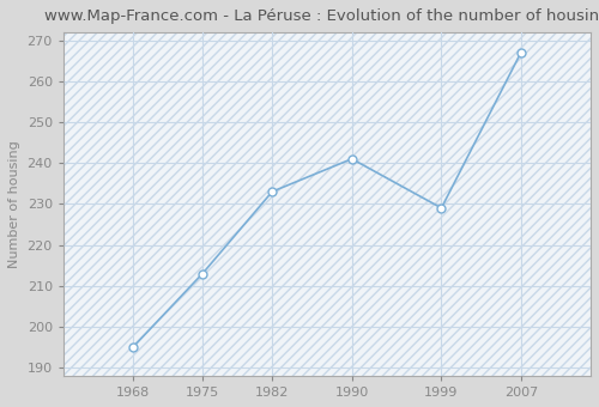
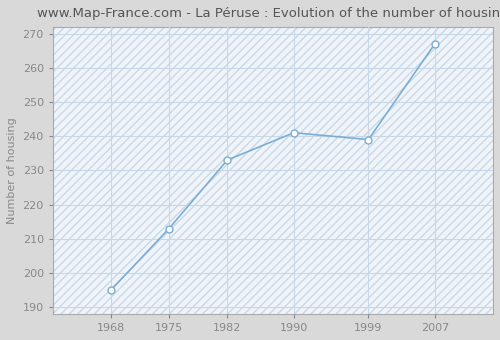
1999: 229 -> 239
